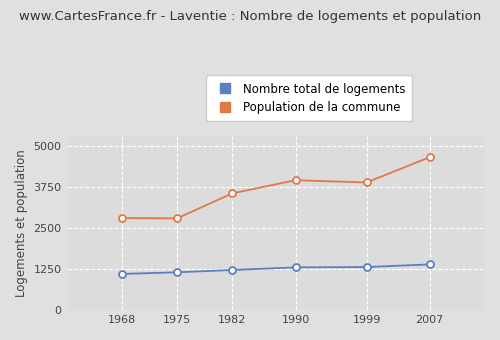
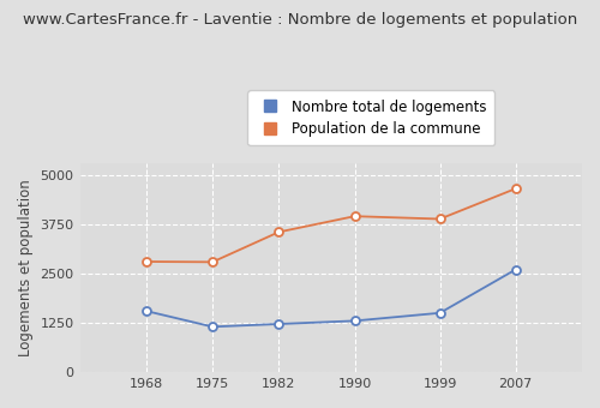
Nombre total de logements/1968: 1100 -> 1550
Nombre total de logements/1999: 1310 -> 1500
Nombre total de logements/2007: 1390 -> 2600
